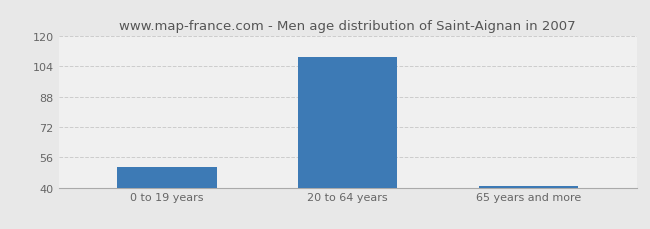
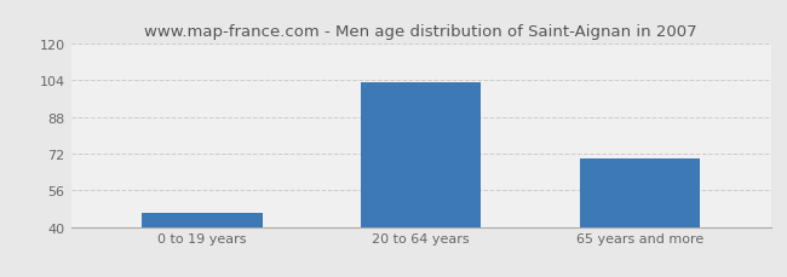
0 to 19 years: 51 -> 46
20 to 64 years: 109 -> 103
65 years and more: 41 -> 70
